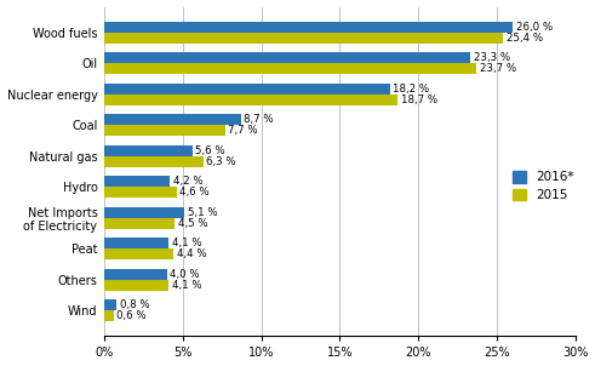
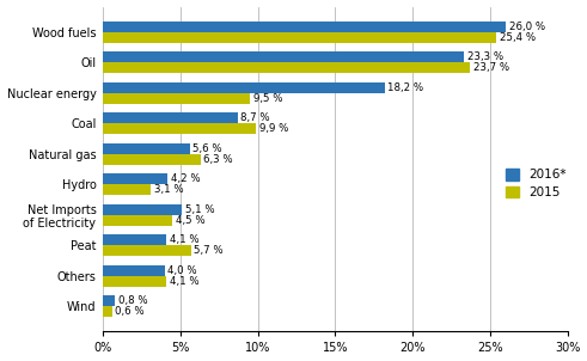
2015/Nuclear energy: 18,7 -> 9,5
2015/Coal: 7,7 -> 9,9
2015/Hydro: 4,6 -> 3,1
2015/Peat: 4,4 -> 5,7
